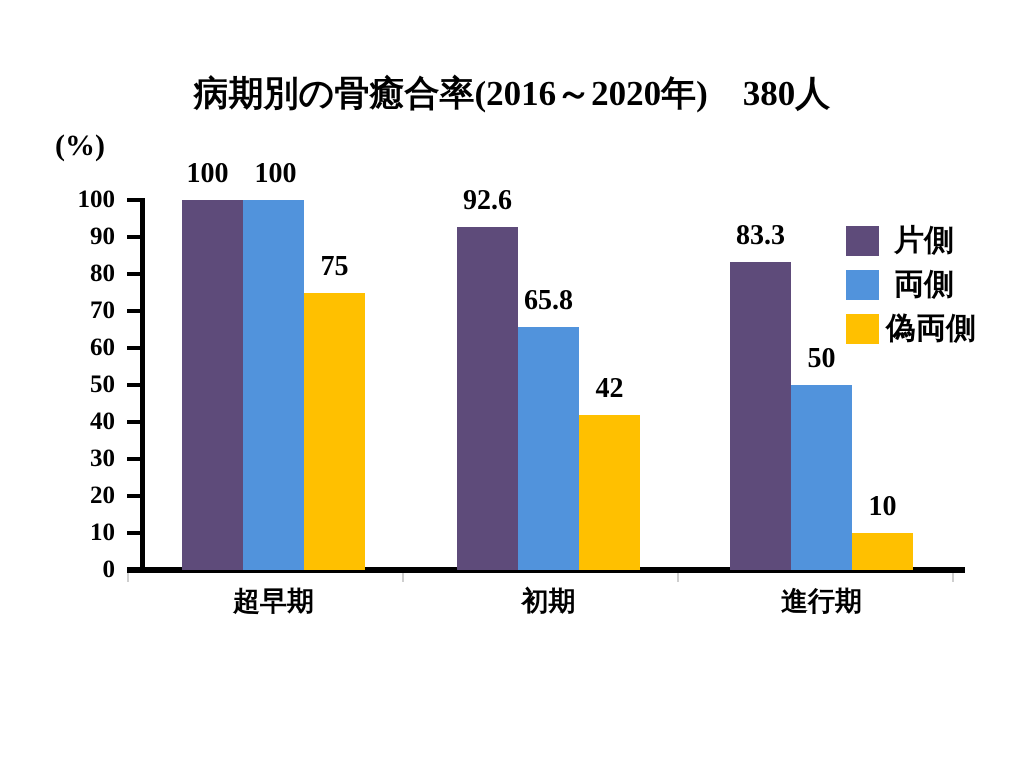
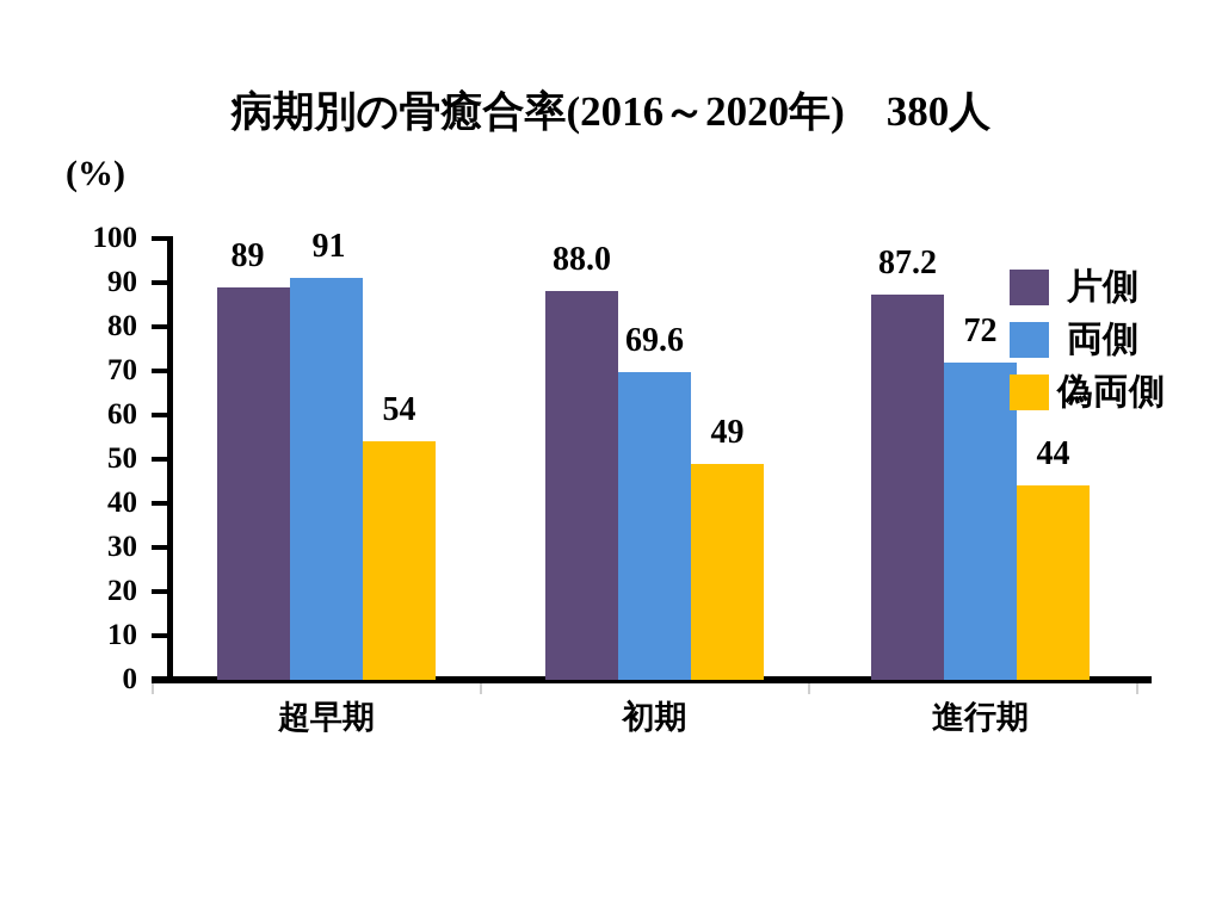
片側/超早期: 100 -> 89
両側/超早期: 100 -> 91
偽両側/超早期: 75 -> 54
片側/初期: 92.6 -> 88.0
両側/初期: 65.8 -> 69.6
偽両側/初期: 42 -> 49
片側/進行期: 83.3 -> 87.2
両側/進行期: 50 -> 72
偽両側/進行期: 10 -> 44
